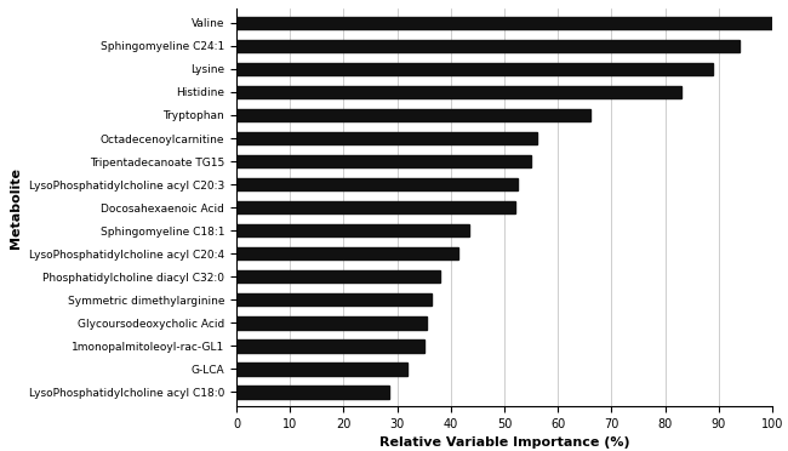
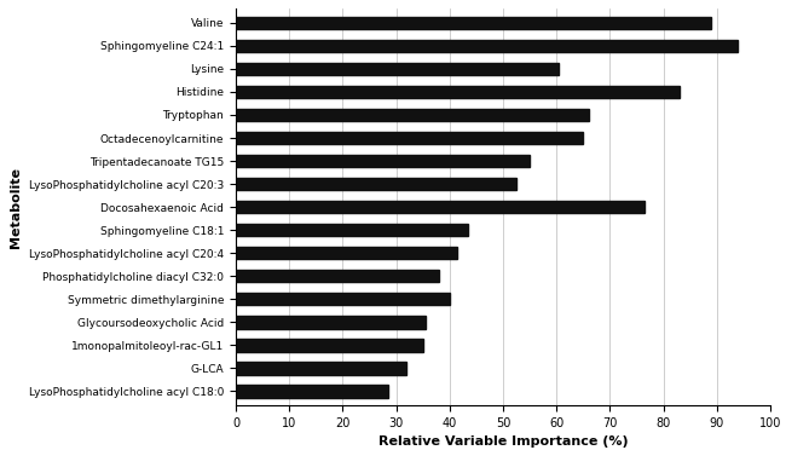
Valine: 100.0 -> 89.0
Lysine: 89.0 -> 60.5
Octadecenoylcarnitine: 56.0 -> 65.0
Docosahexaenoic Acid: 52.0 -> 76.5
Symmetric dimethylarginine: 36.5 -> 40.0
